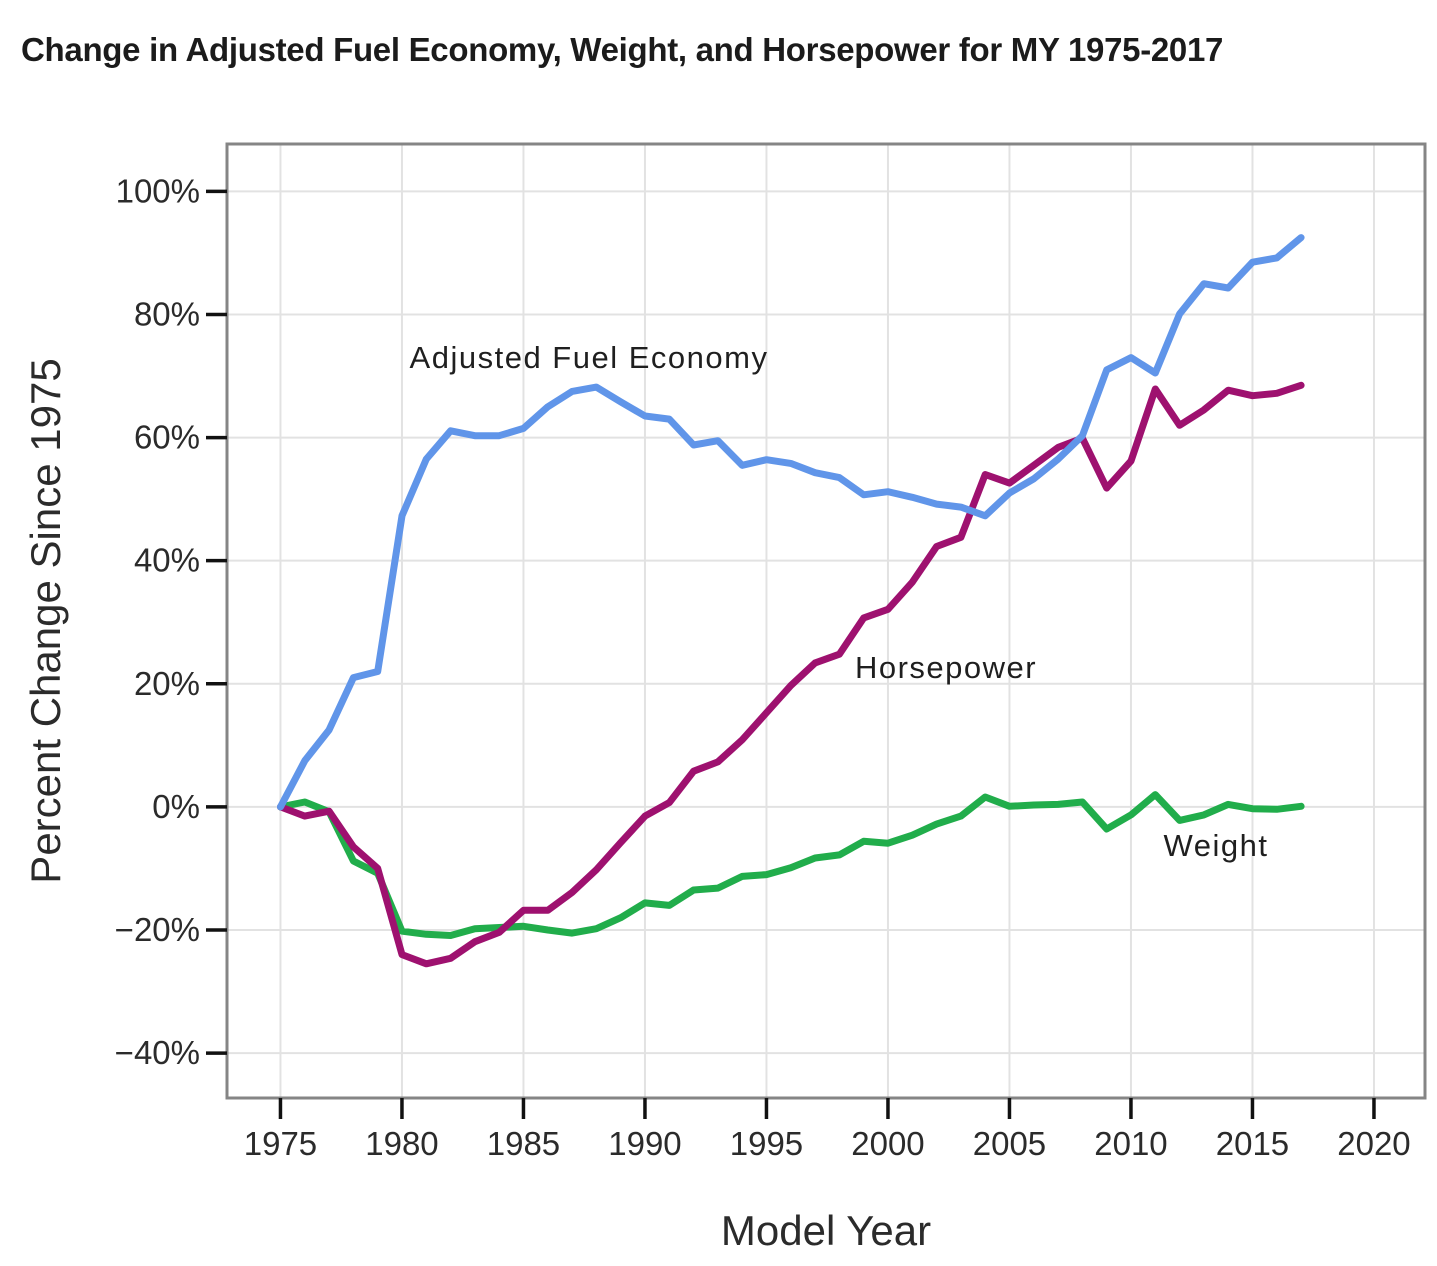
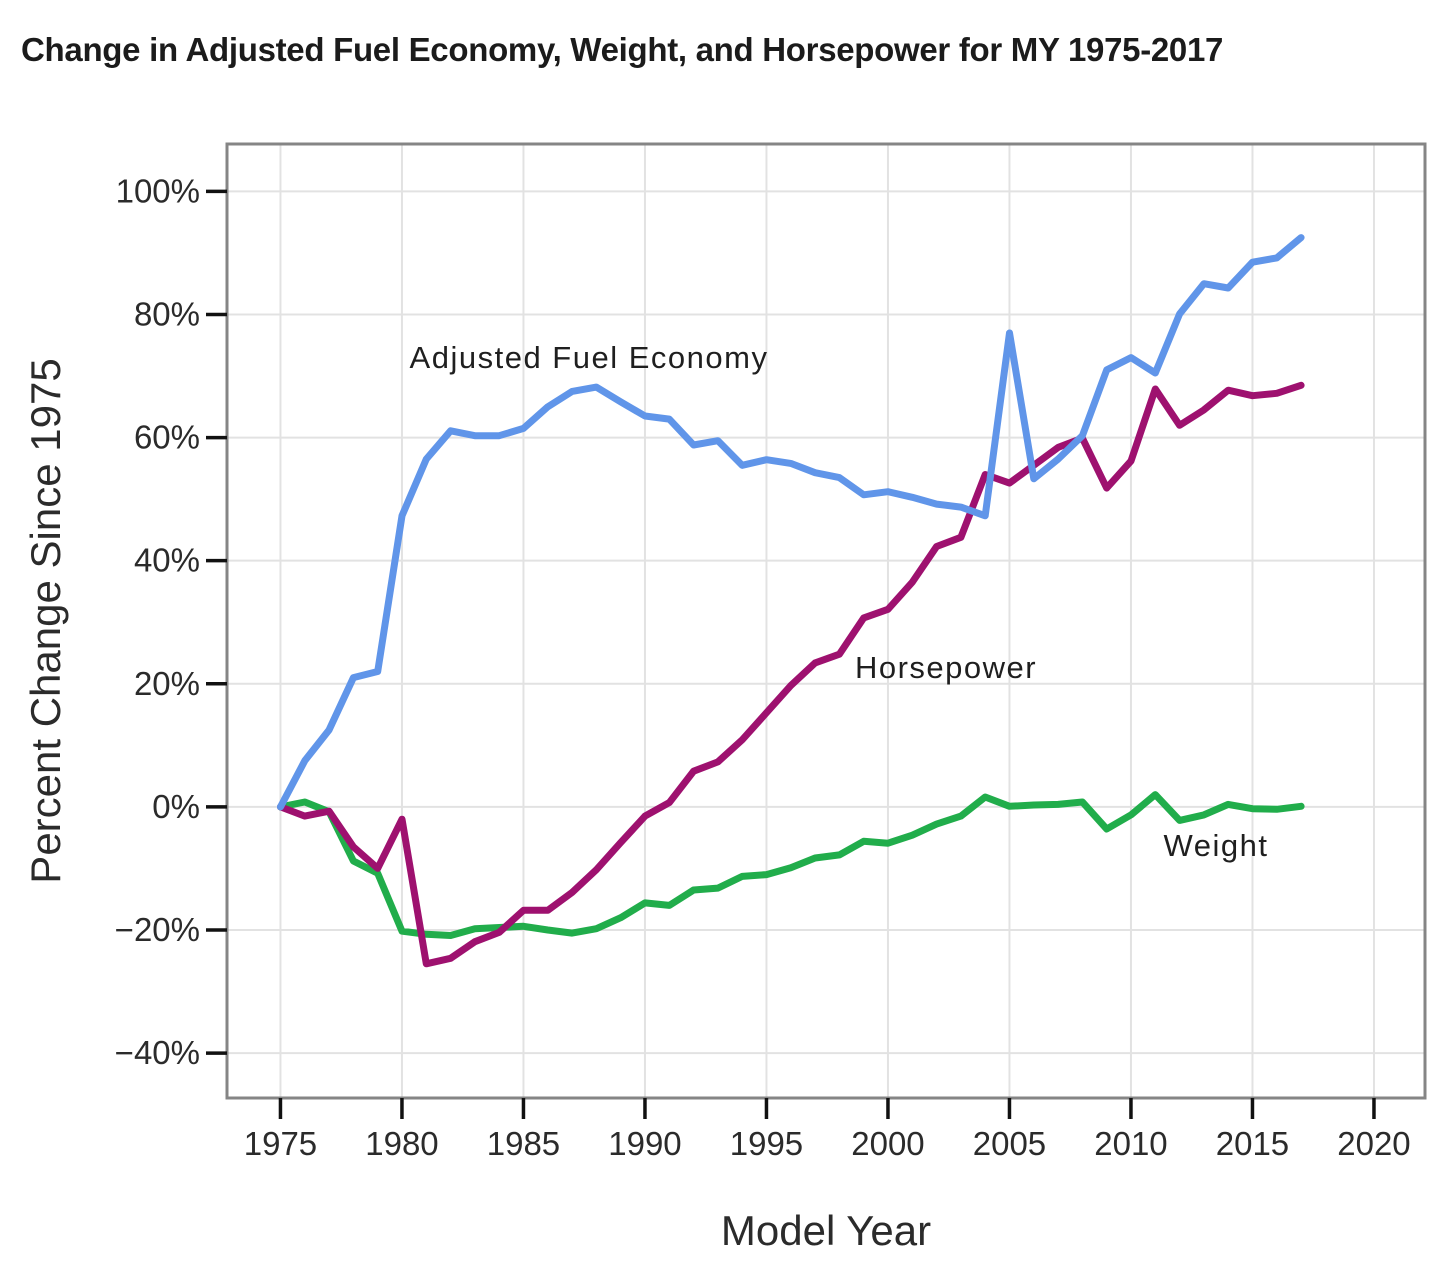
Horsepower/1980: -24% -> -2%
Adjusted Fuel Economy/2005: 51% -> 77%
